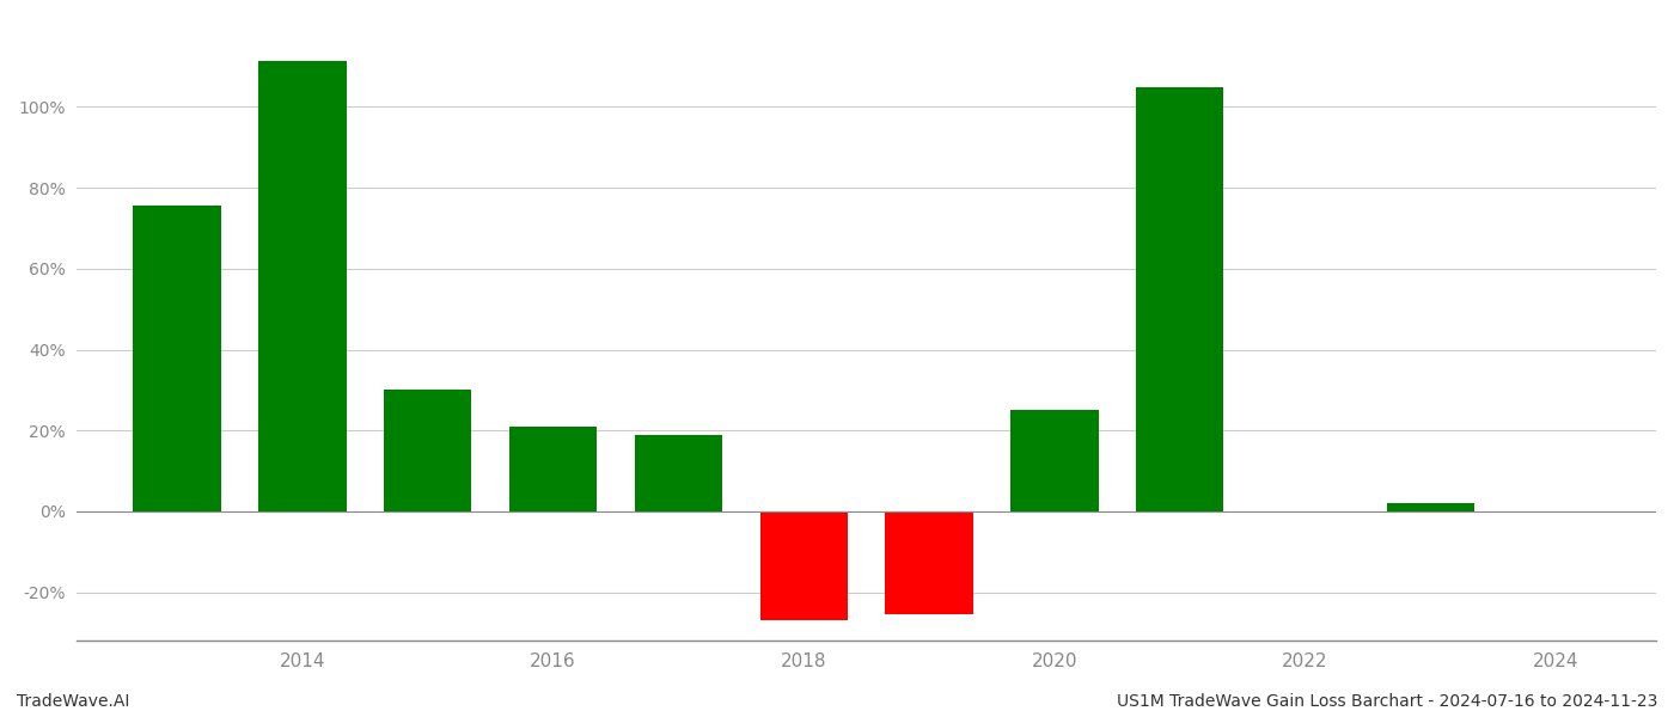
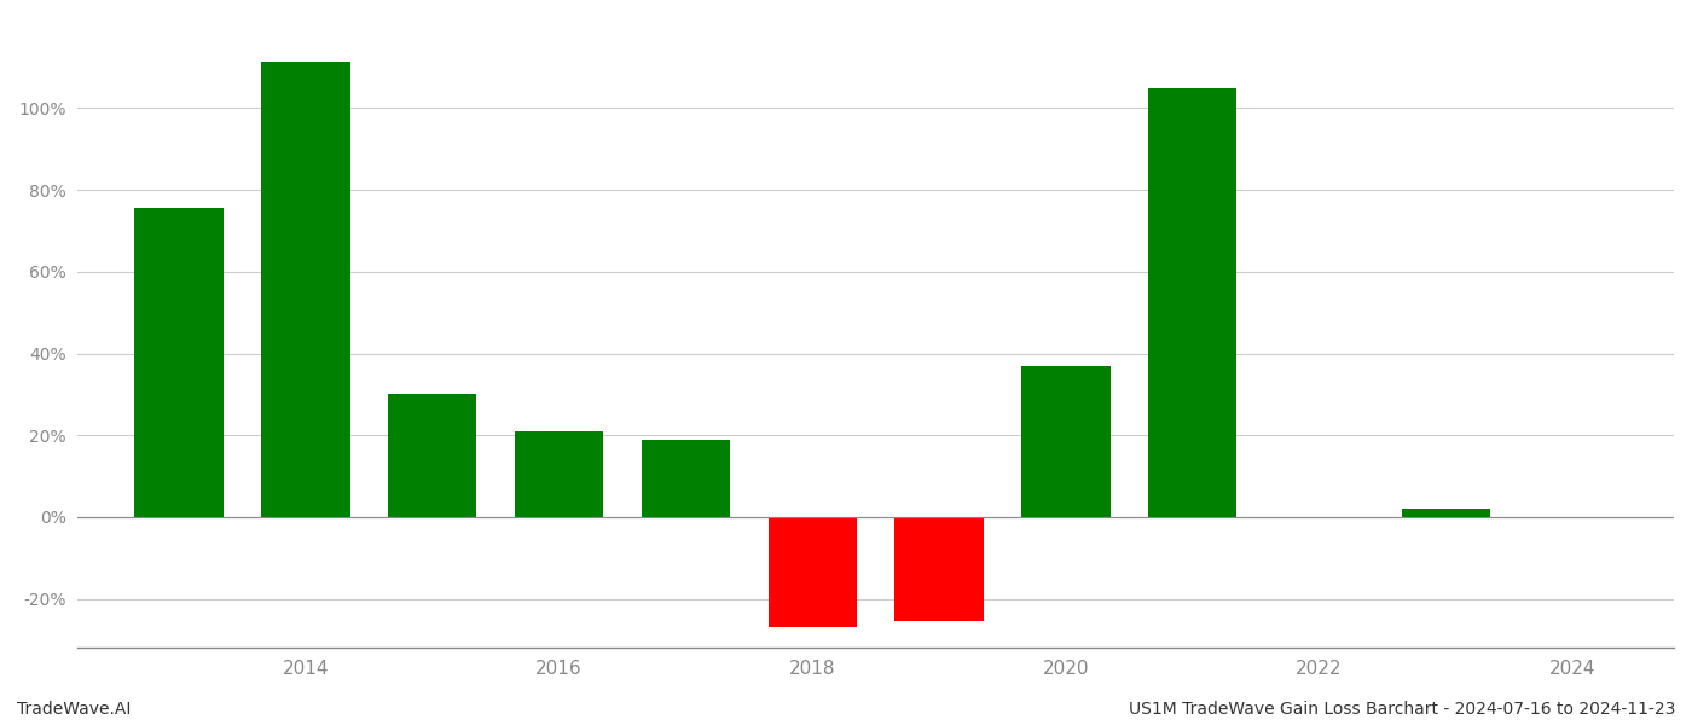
2020: 25.0% -> 37.0%
